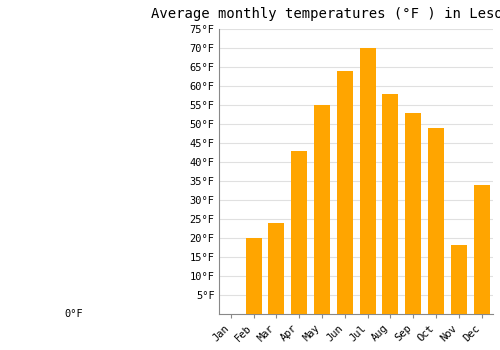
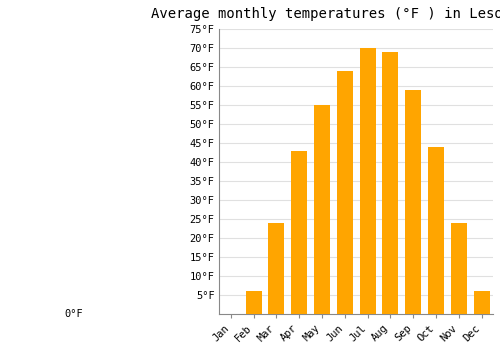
Feb: 20°F -> 6°F
Aug: 58°F -> 69°F
Sep: 53°F -> 59°F
Oct: 49°F -> 44°F
Nov: 18°F -> 24°F
Dec: 34°F -> 6°F
